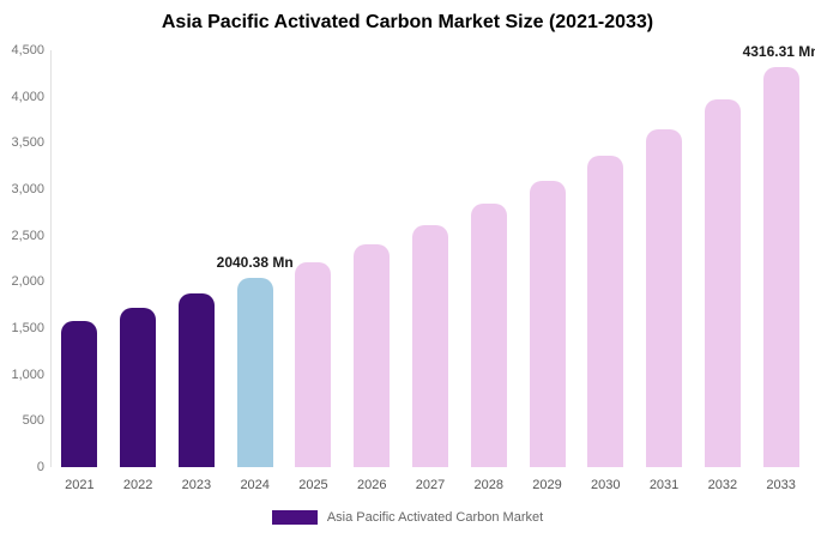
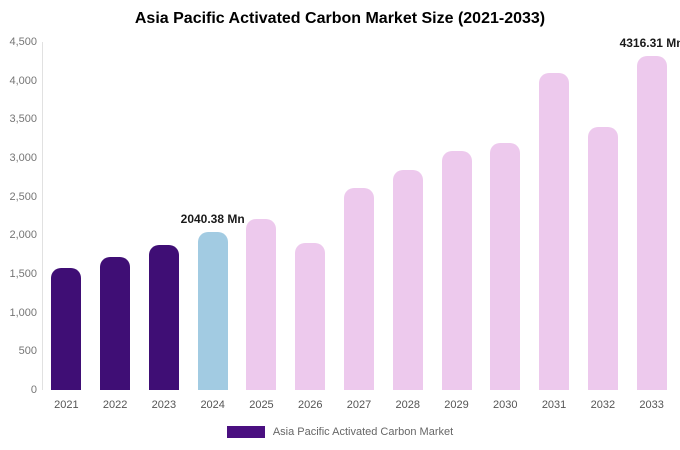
2026: 2400 -> 1900
2030: 3400 -> 3200
2031: 3600 -> 4100
2032: 4000 -> 3400
